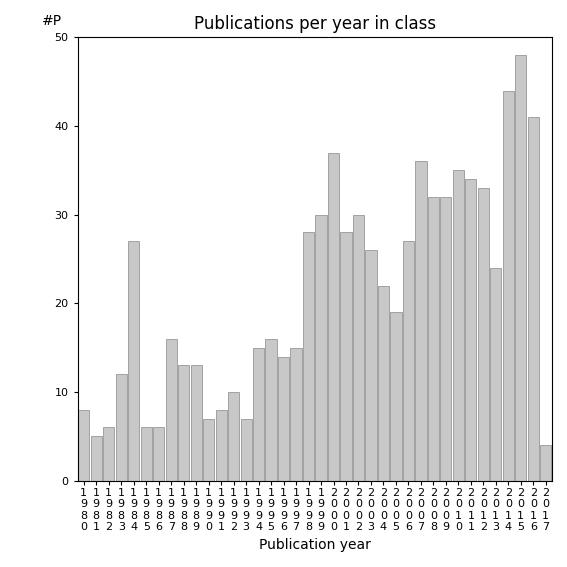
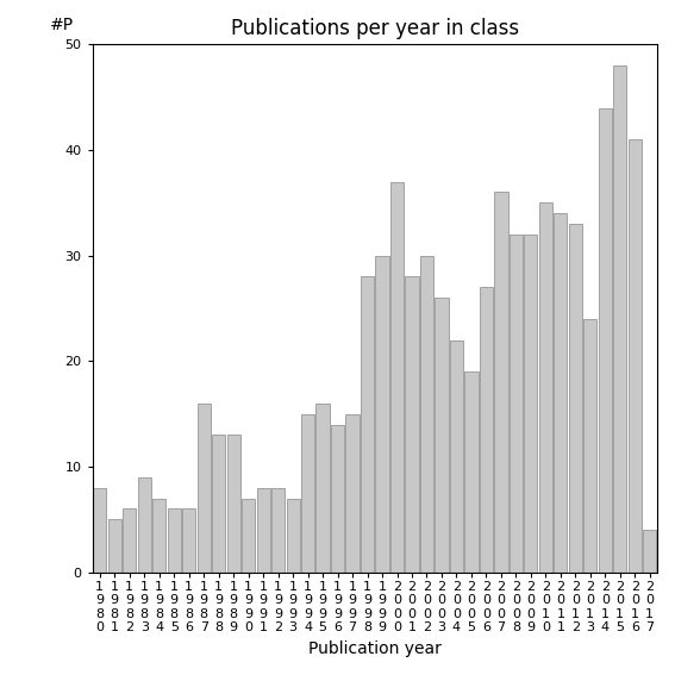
1 9 8 3: 12 -> 9
1 9 8 4: 27 -> 7
1 9 9 2: 10 -> 8
